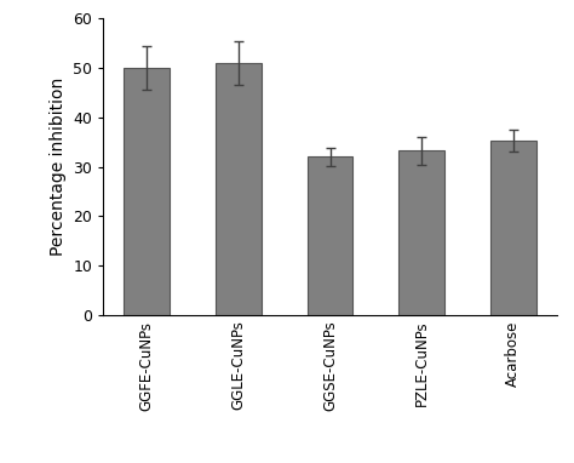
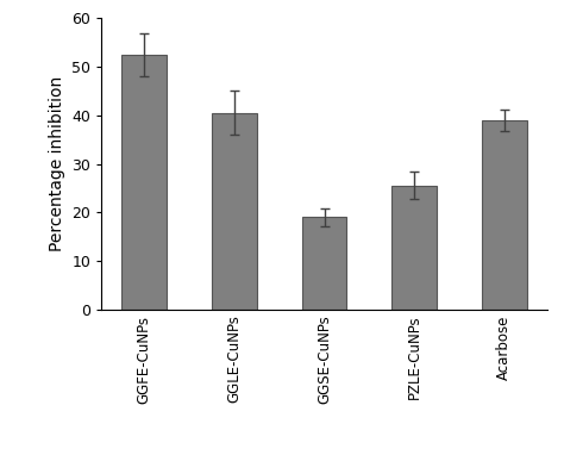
GGFE-CuNPs: 50.0 -> 52.5
GGLE-CuNPs: 51.0 -> 40.5
GGSE-CuNPs: 32.0 -> 19.0
PZLE-CuNPs: 33.2 -> 25.5
Acarbose: 35.3 -> 39.0
